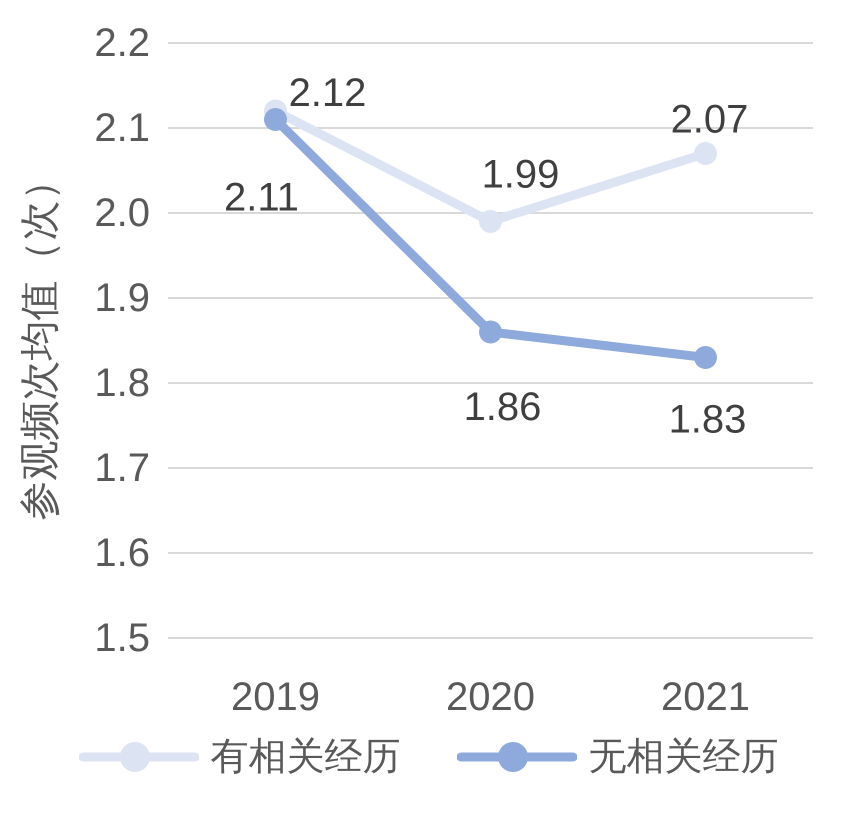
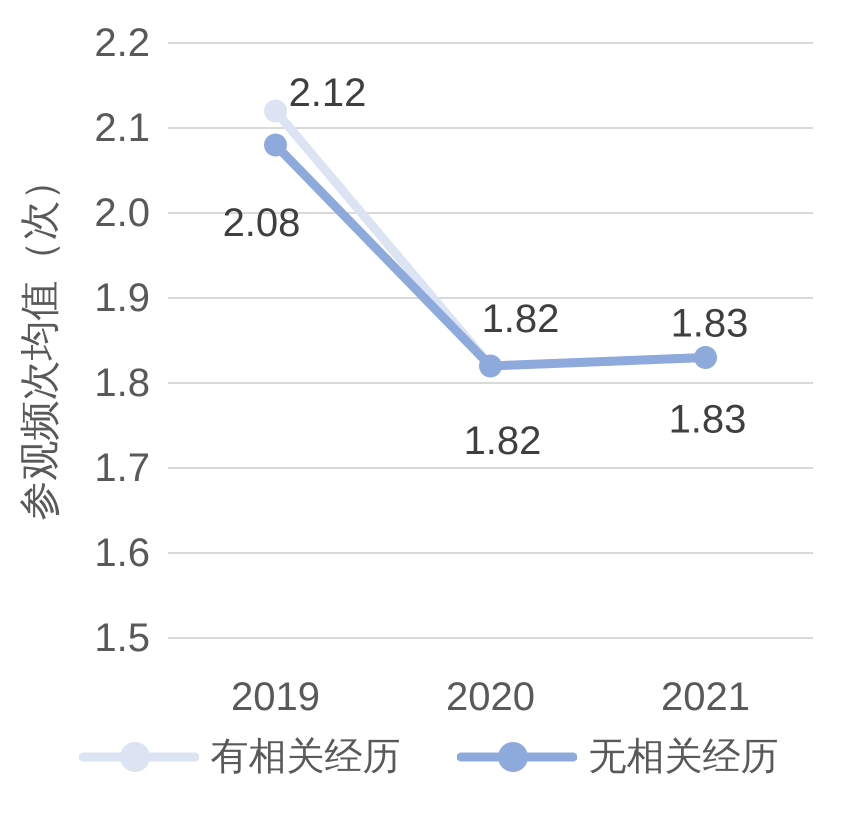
无相关经历/2019: 2.11 -> 2.08
有相关经历/2020: 1.99 -> 1.82
无相关经历/2020: 1.86 -> 1.82
有相关经历/2021: 2.07 -> 1.83
